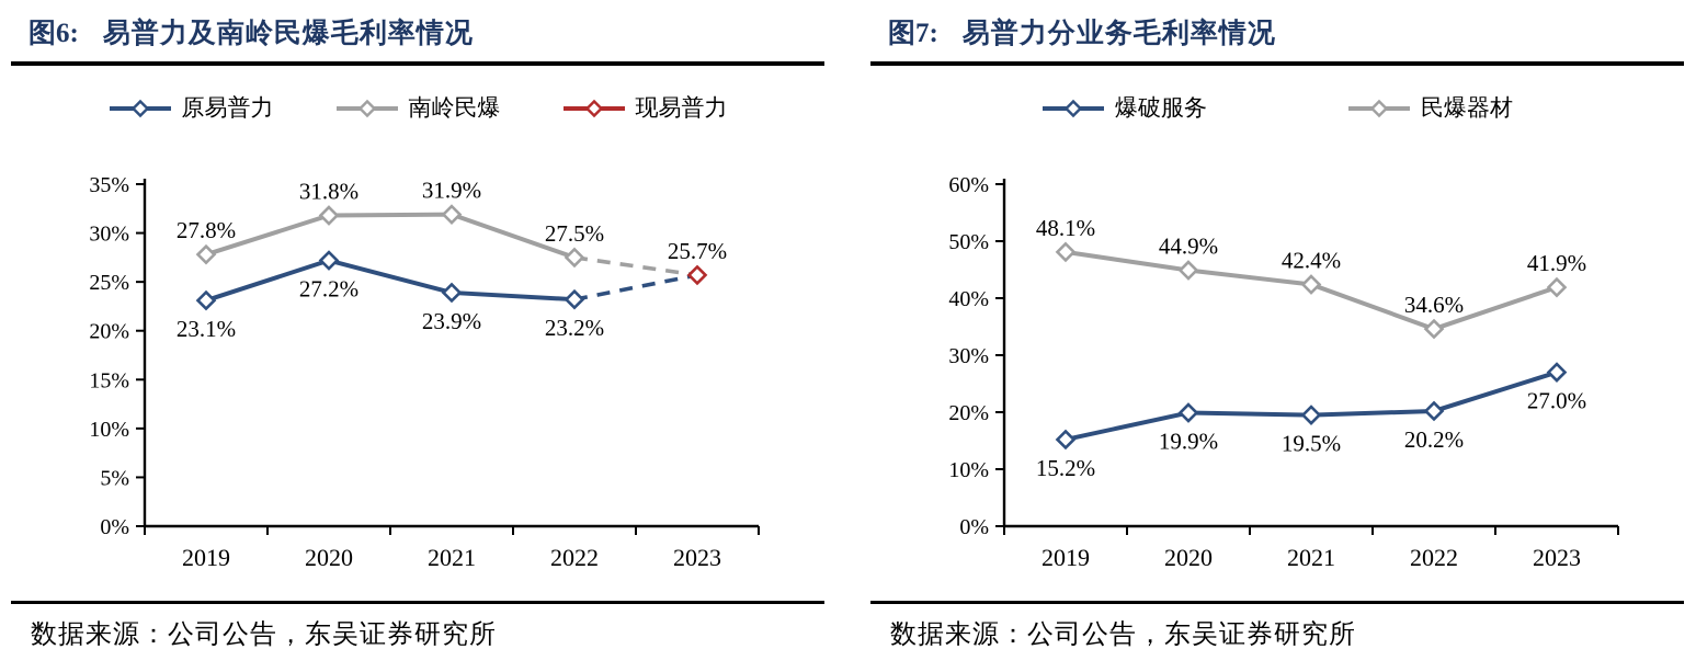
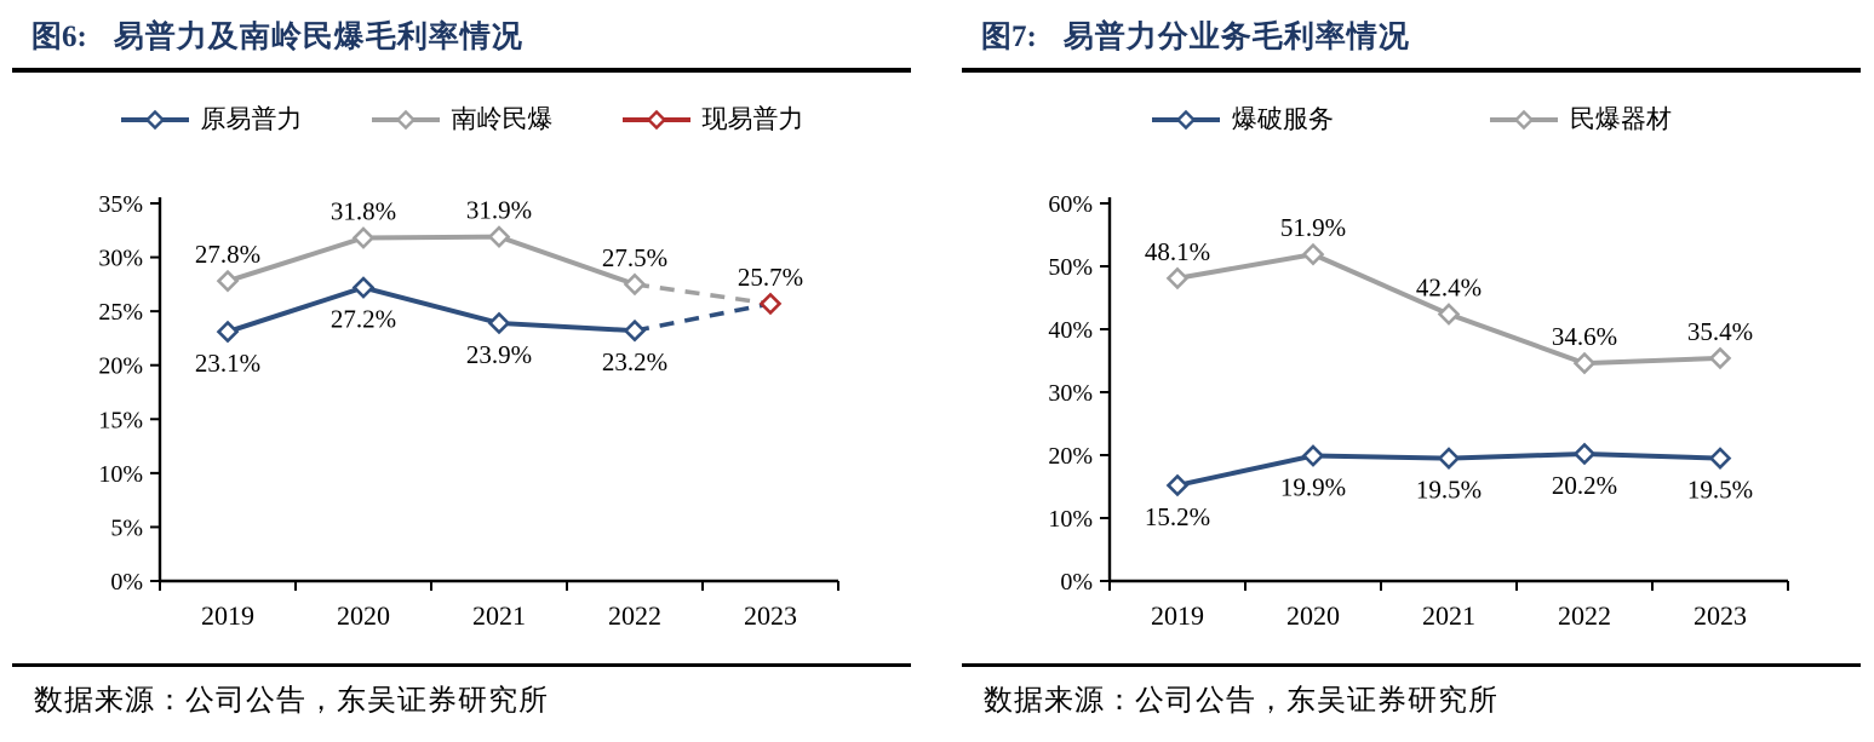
易普力分业务毛利率情况/民爆器材/2020: 44.9% -> 51.9%
易普力分业务毛利率情况/爆破服务/2023: 27.0% -> 19.5%
易普力分业务毛利率情况/民爆器材/2023: 41.9% -> 35.4%
